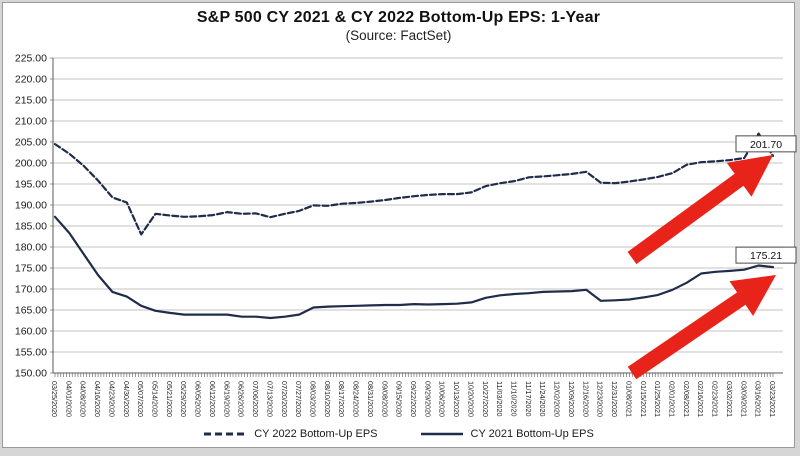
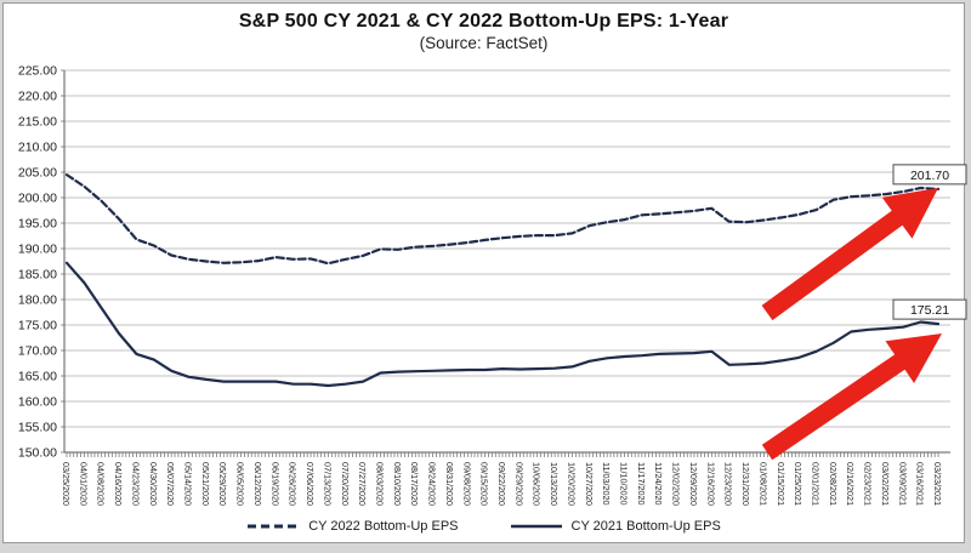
CY 2022 Bottom-Up EPS/05/07/2020: 183 -> 189
CY 2022 Bottom-Up EPS/03/16/2021: 207 -> 202
